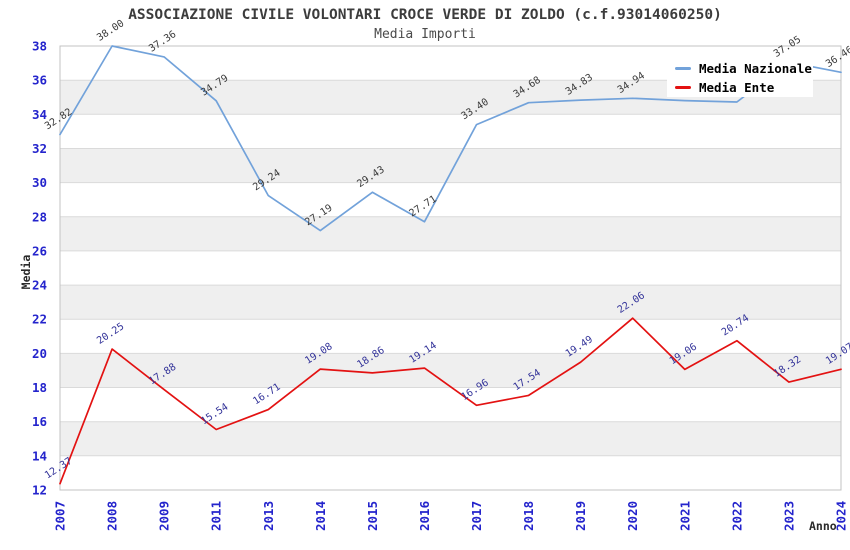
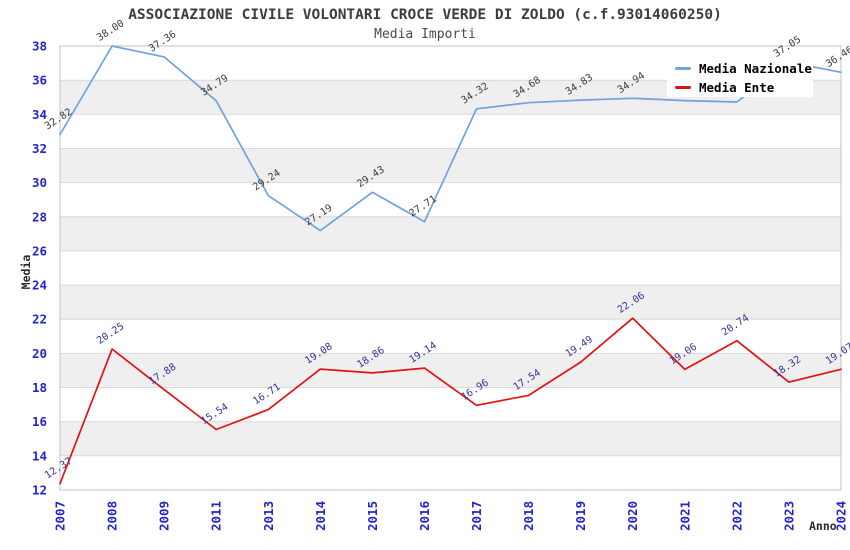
Media Nazionale/2017: 33.40 -> 34.32
